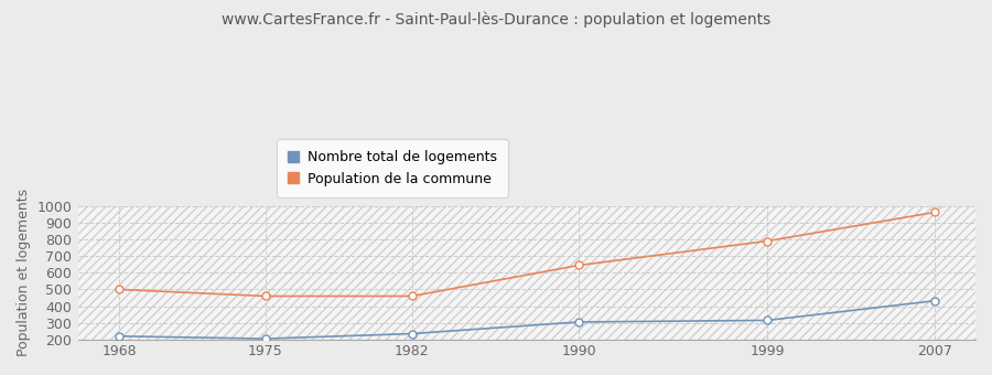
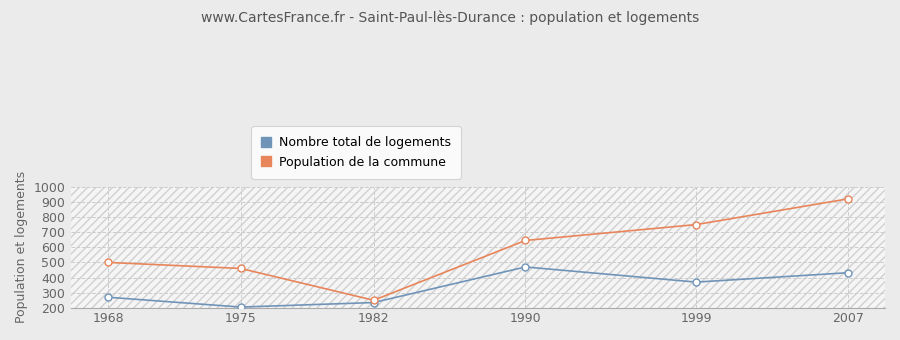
Nombre total de logements/1968: 220 -> 270
Population de la commune/1982: 460 -> 250
Nombre total de logements/1990: 300 -> 470
Nombre total de logements/1999: 320 -> 370
Population de la commune/1999: 790 -> 750
Population de la commune/2007: 960 -> 920
